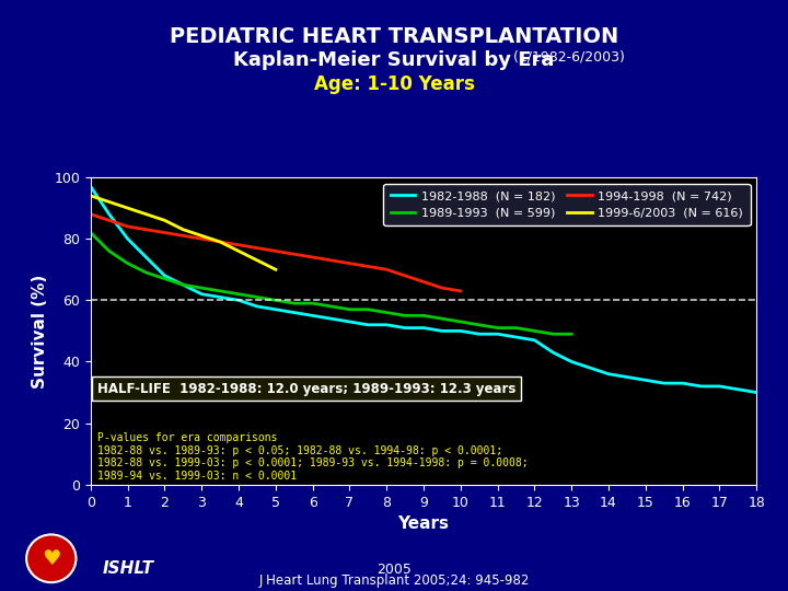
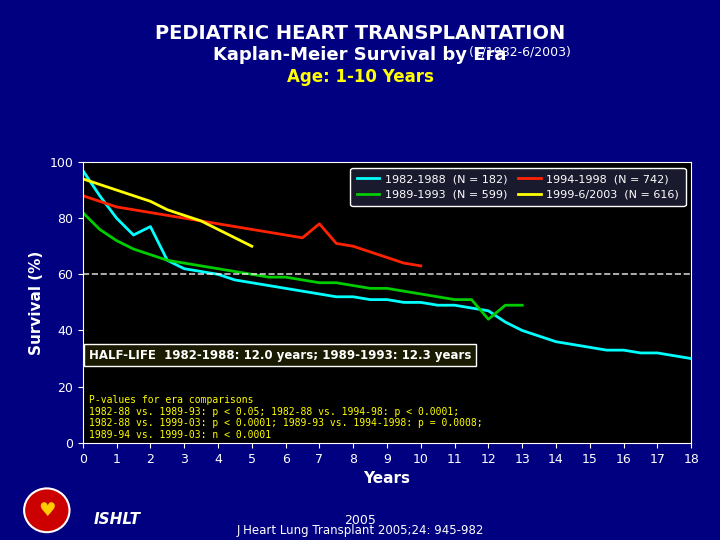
1982-1988 (N = 182)/2: 68 -> 77
1994-1998 (N = 742)/7: 72 -> 78
1989-1993 (N = 599)/12: 50 -> 44
